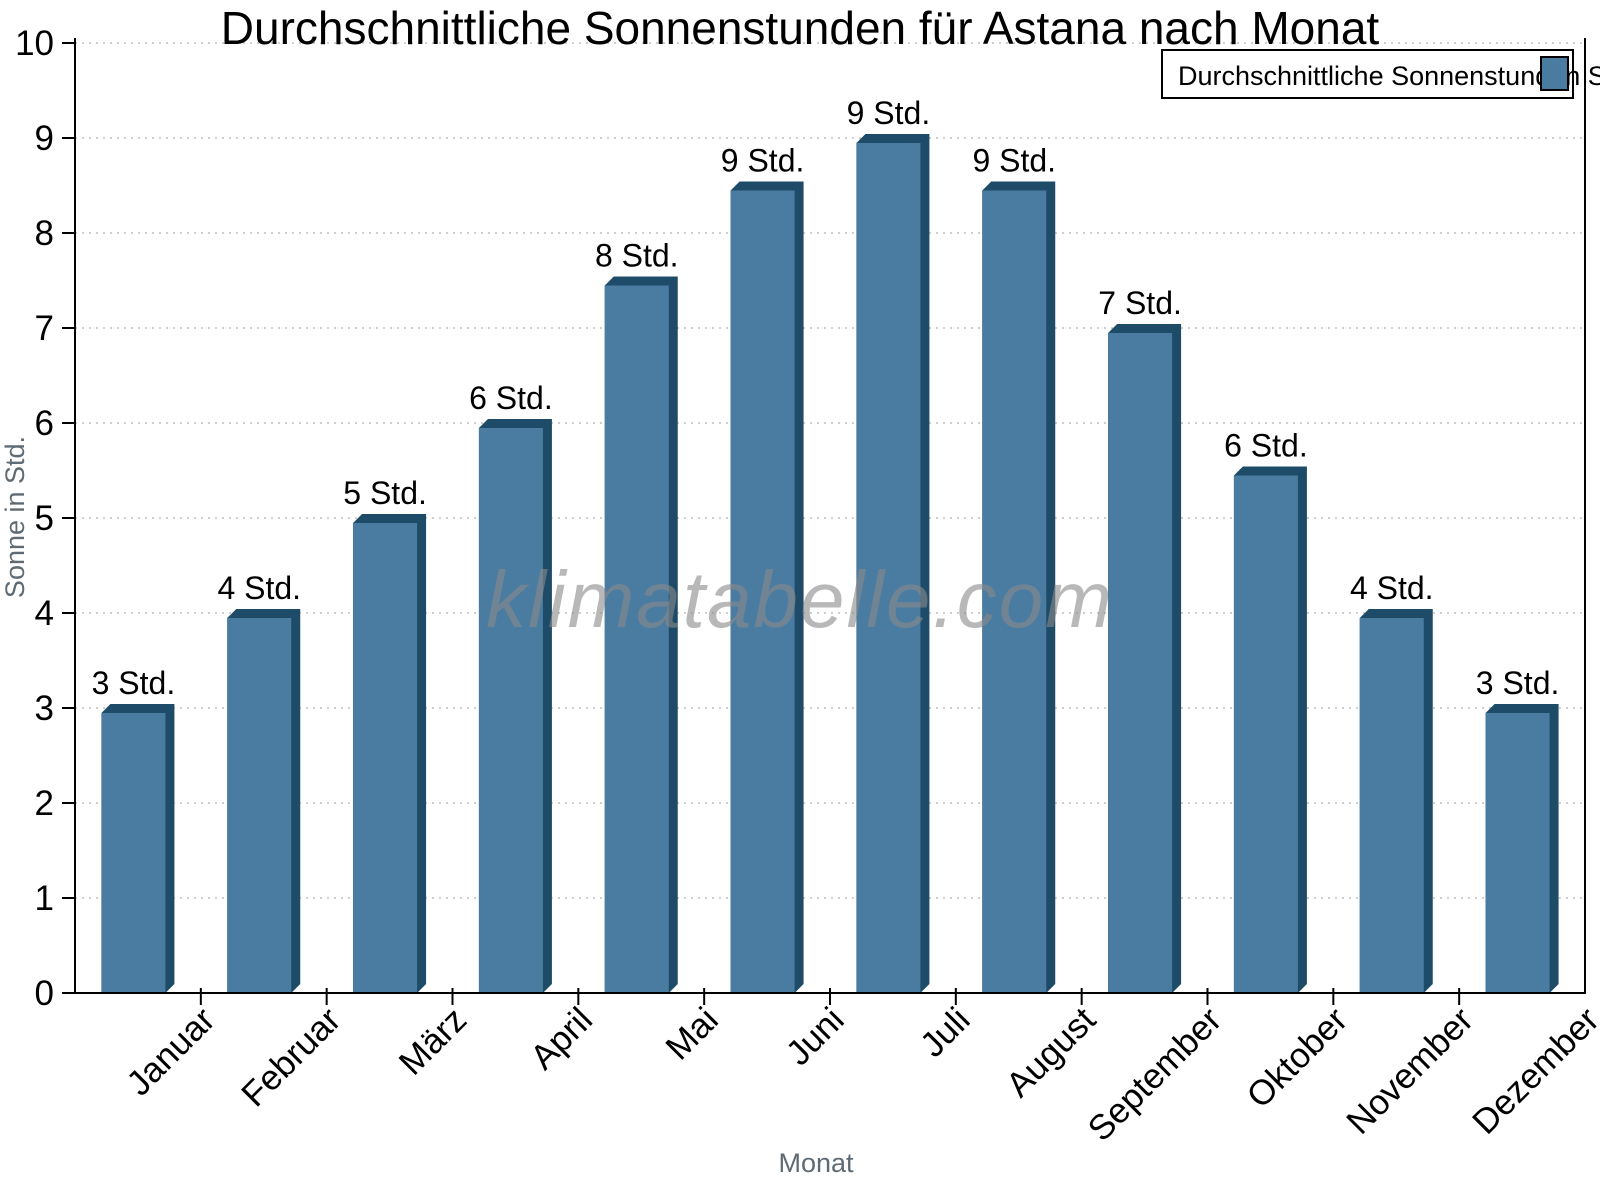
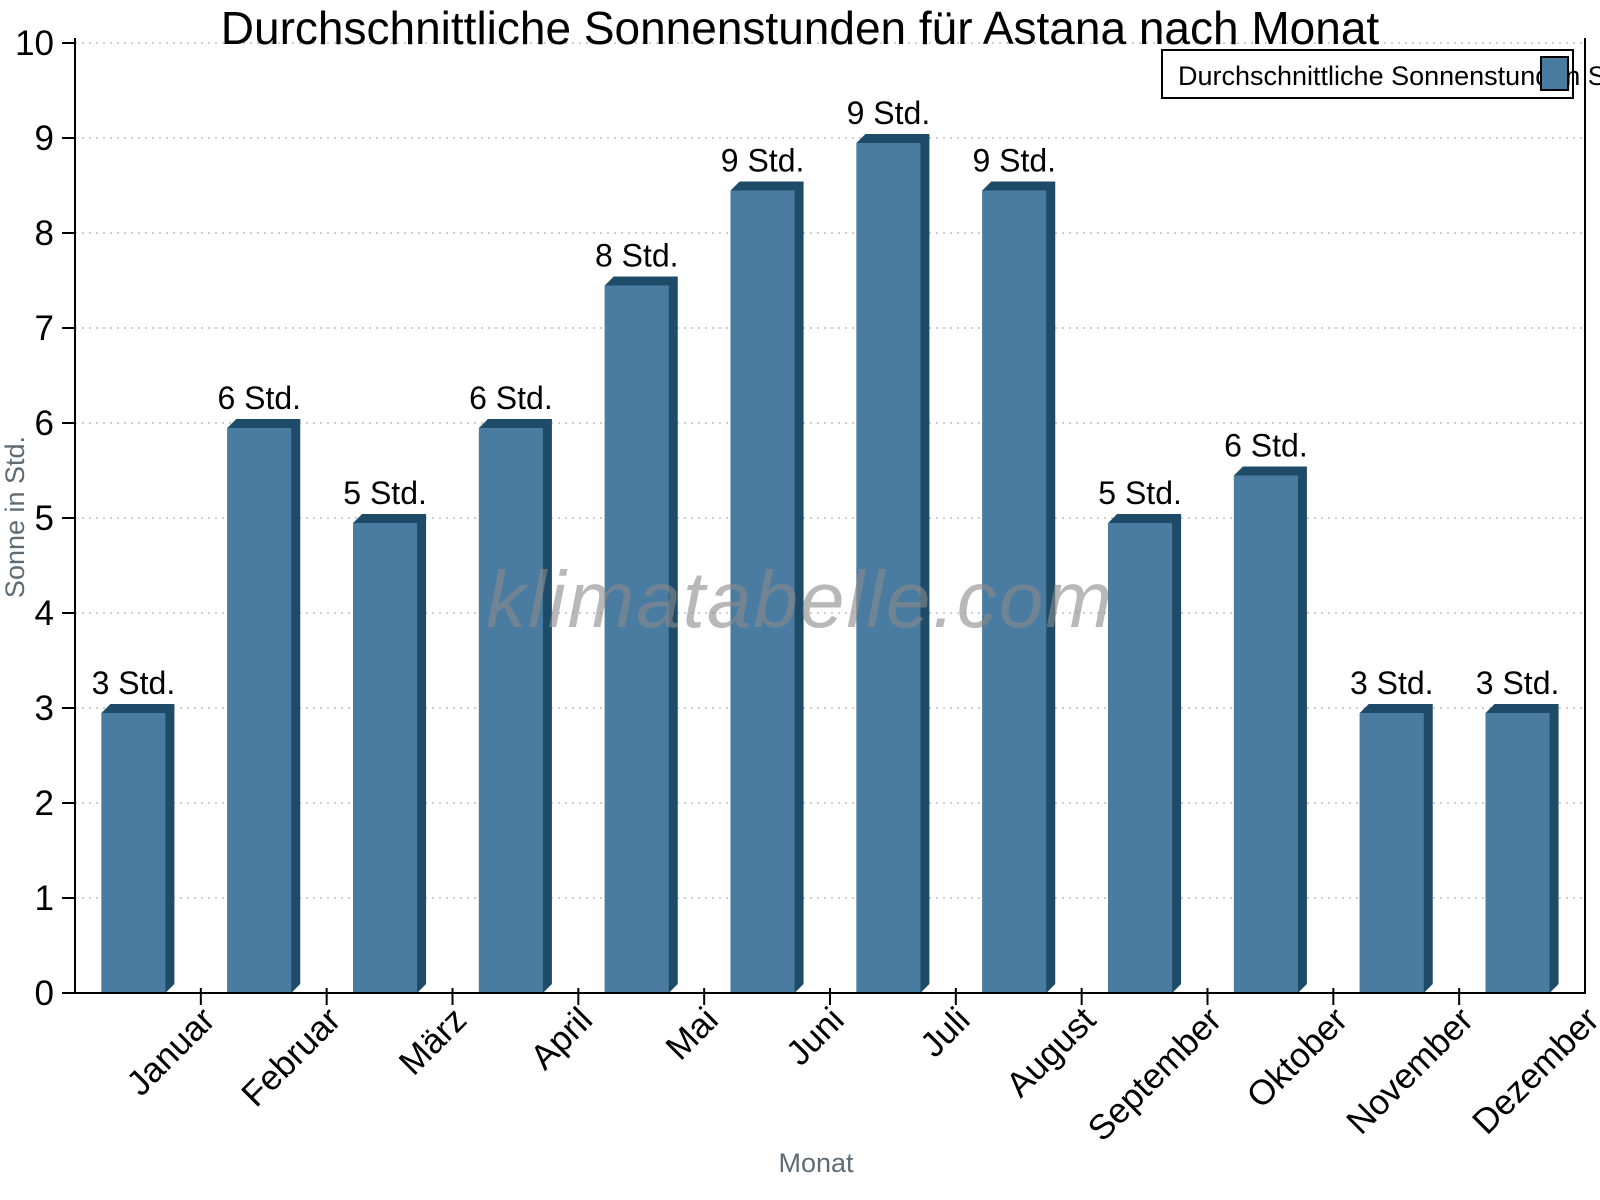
Februar: 4 -> 6
September: 7 -> 5
November: 4 -> 3
